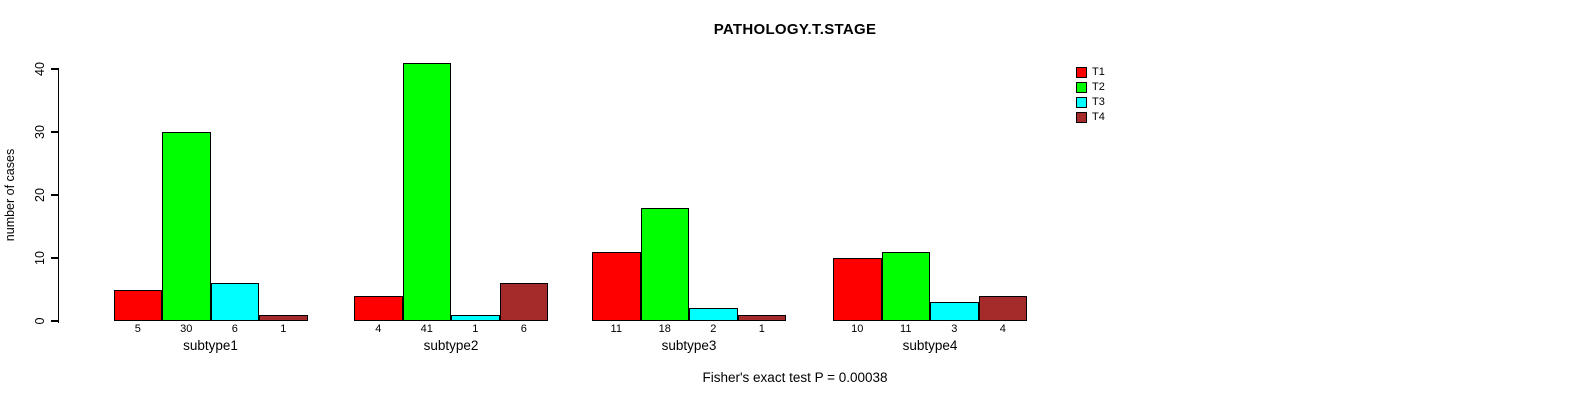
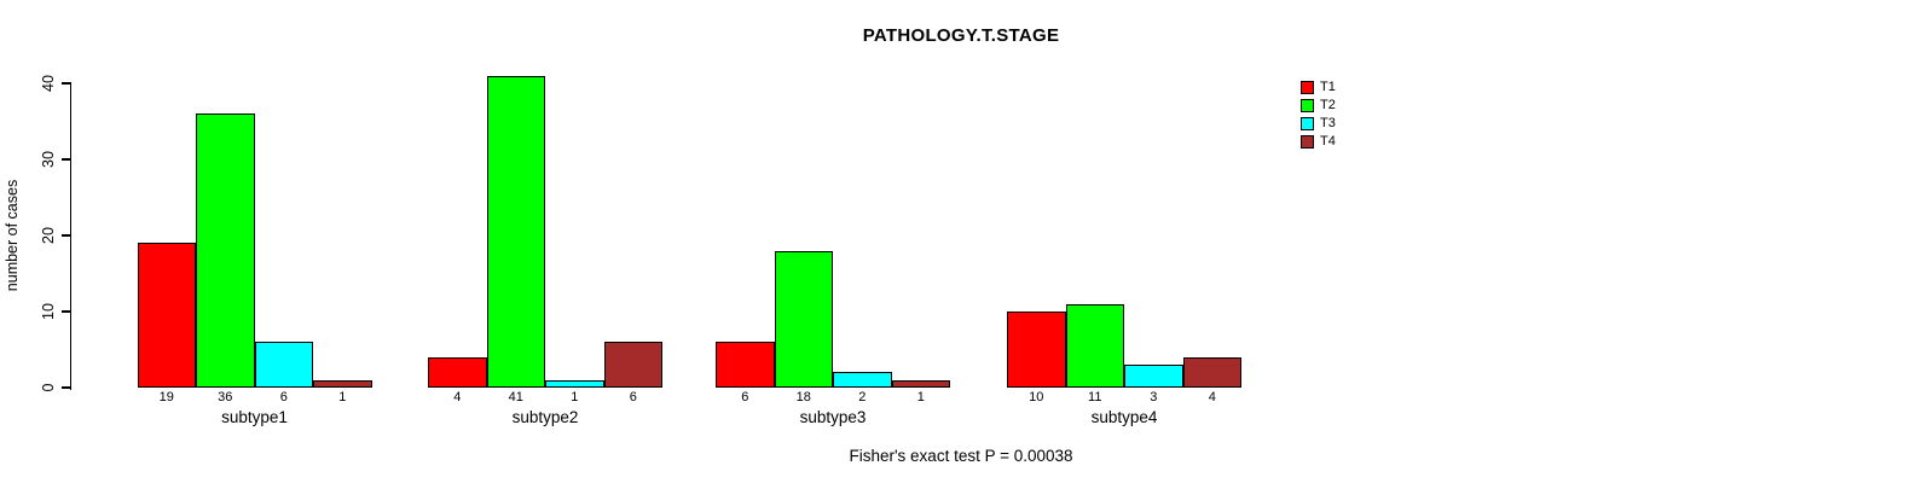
T1/subtype1: 5 -> 19
T2/subtype1: 30 -> 36
T1/subtype3: 11 -> 6
